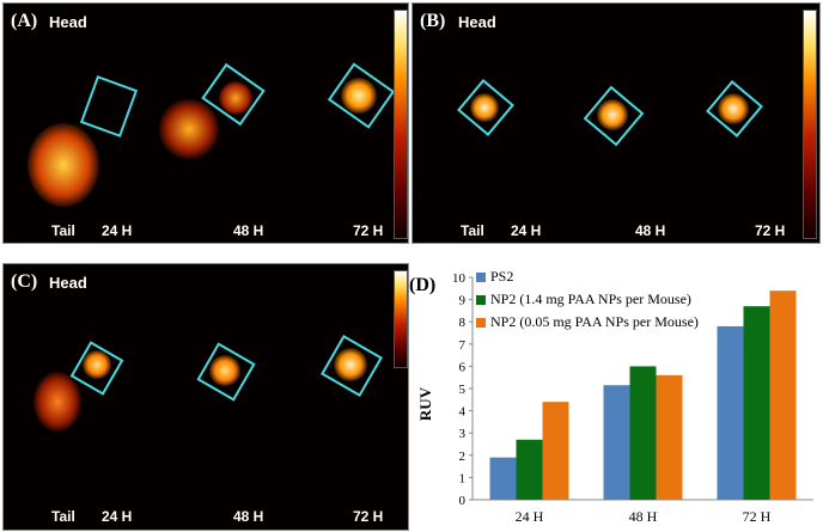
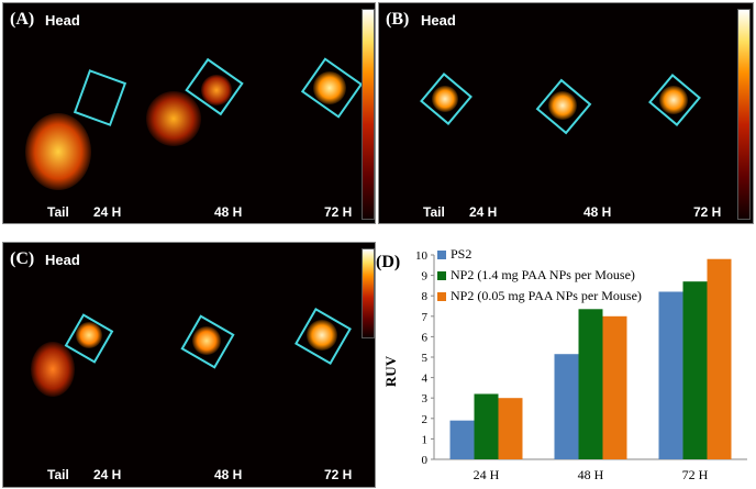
NP2 (1.4 mg PAA NPs per Mouse)/24 H: 2.7 -> 3.2
NP2 (0.05 mg PAA NPs per Mouse)/24 H: 4.4 -> 3.0
NP2 (1.4 mg PAA NPs per Mouse)/48 H: 6.0 -> 7.3
NP2 (0.05 mg PAA NPs per Mouse)/48 H: 5.6 -> 7.0
PS2/72 H: 7.8 -> 8.2
NP2 (0.05 mg PAA NPs per Mouse)/72 H: 9.4 -> 9.8
